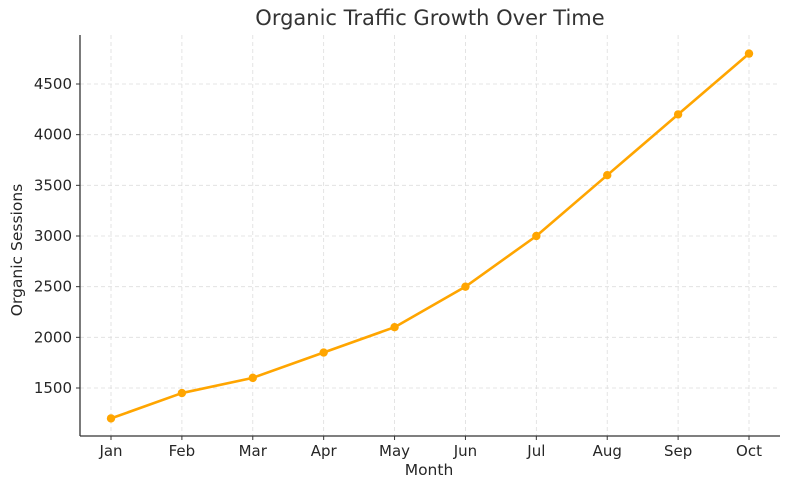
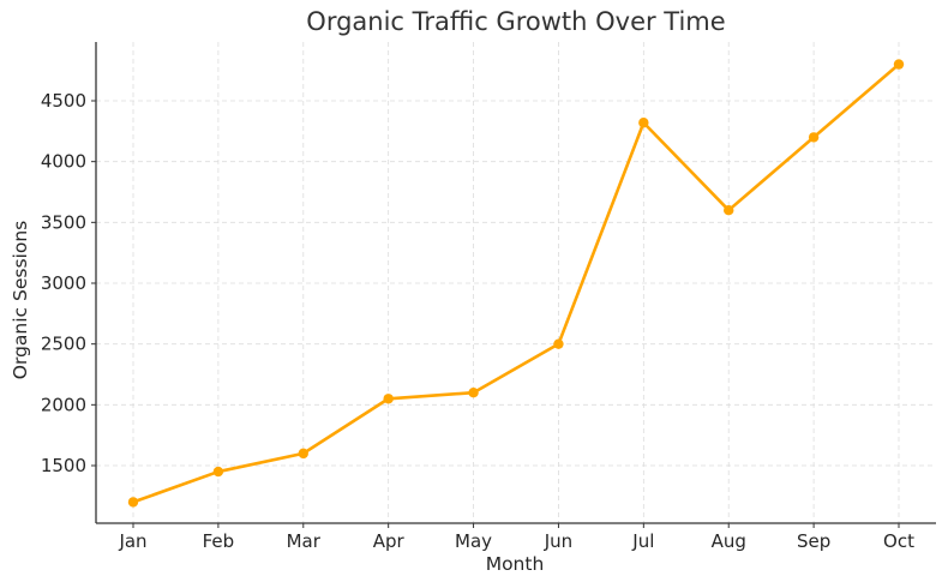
Apr: 1850 -> 2050
Jul: 3000 -> 4320
